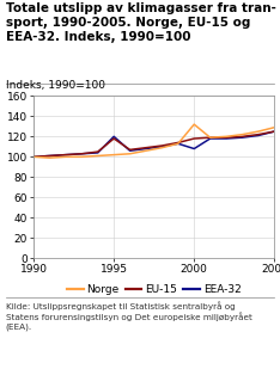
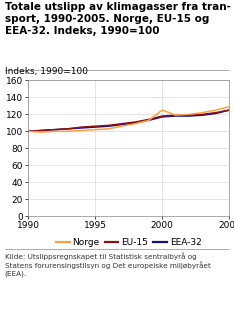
EU-15/1995: 118 -> 106
EEA-32/1995: 120 -> 105
Norge/2000: 132 -> 125
EEA-32/2000: 108 -> 117
